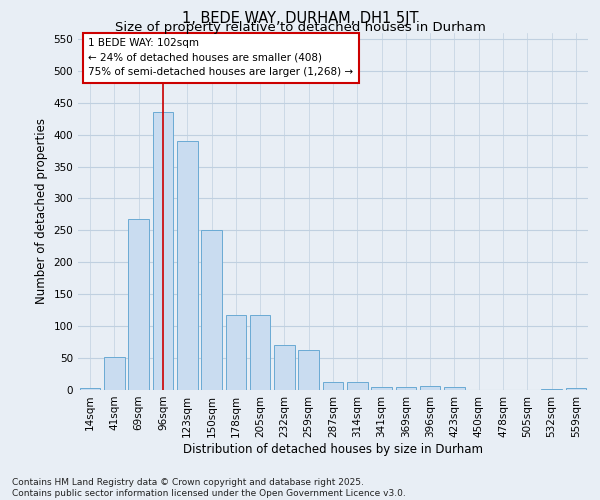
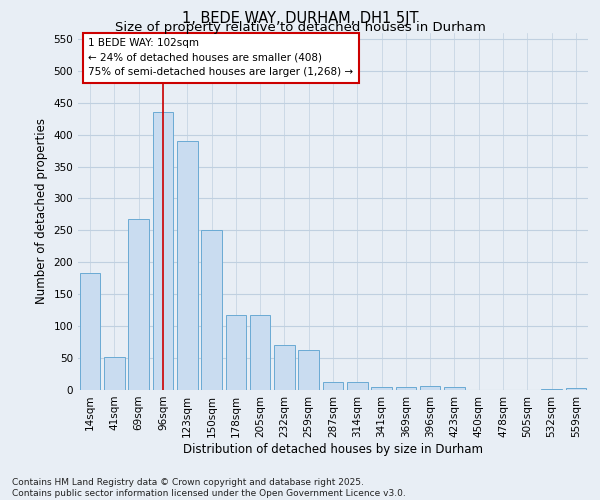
14sqm: 3 -> 184
